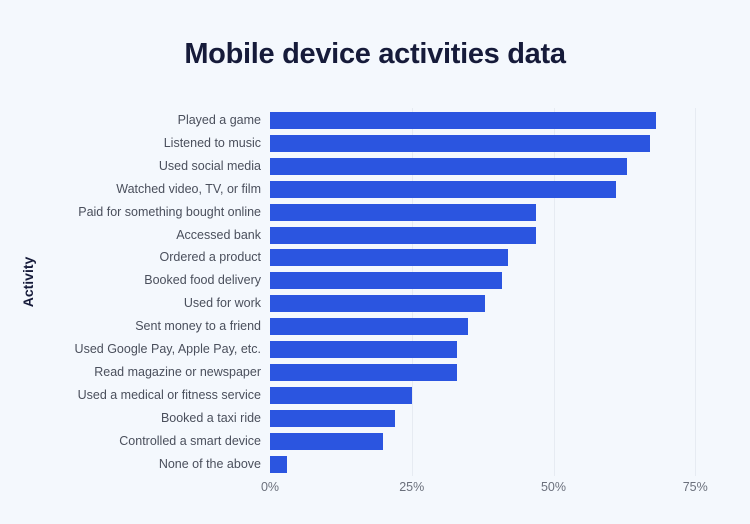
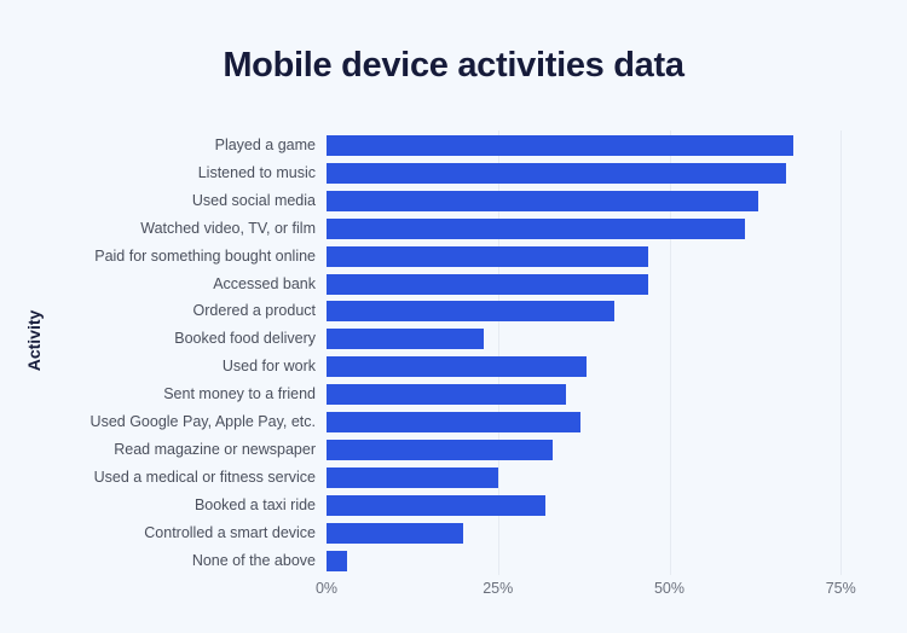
Booked food delivery: 41% -> 23%
Used Google Pay, Apple Pay, etc.: 33% -> 37%
Booked a taxi ride: 22% -> 32%
